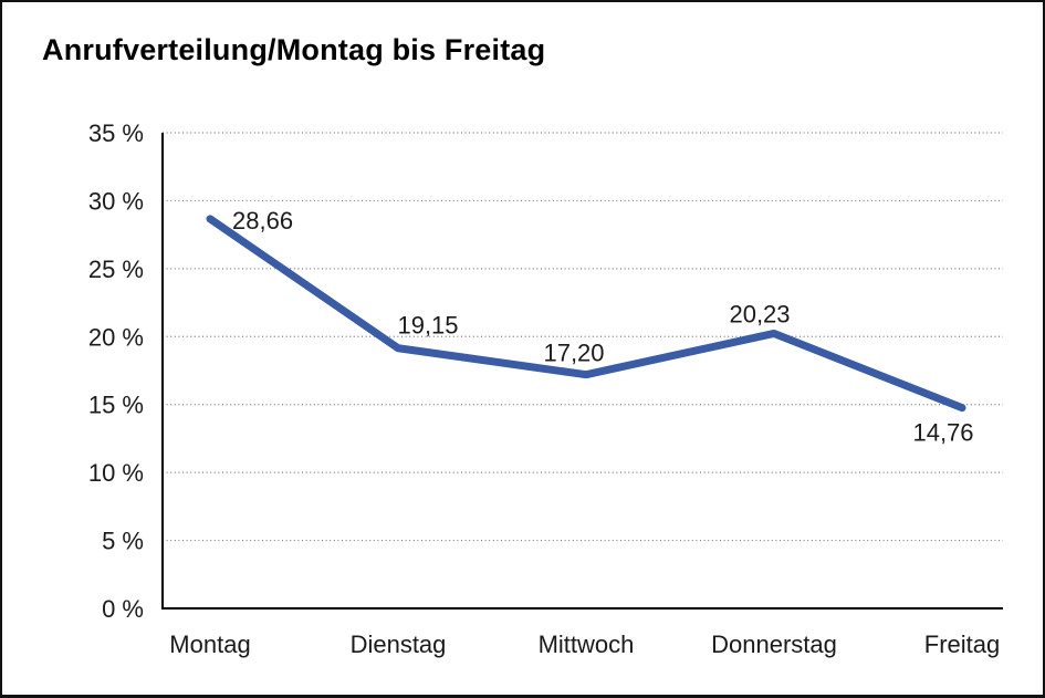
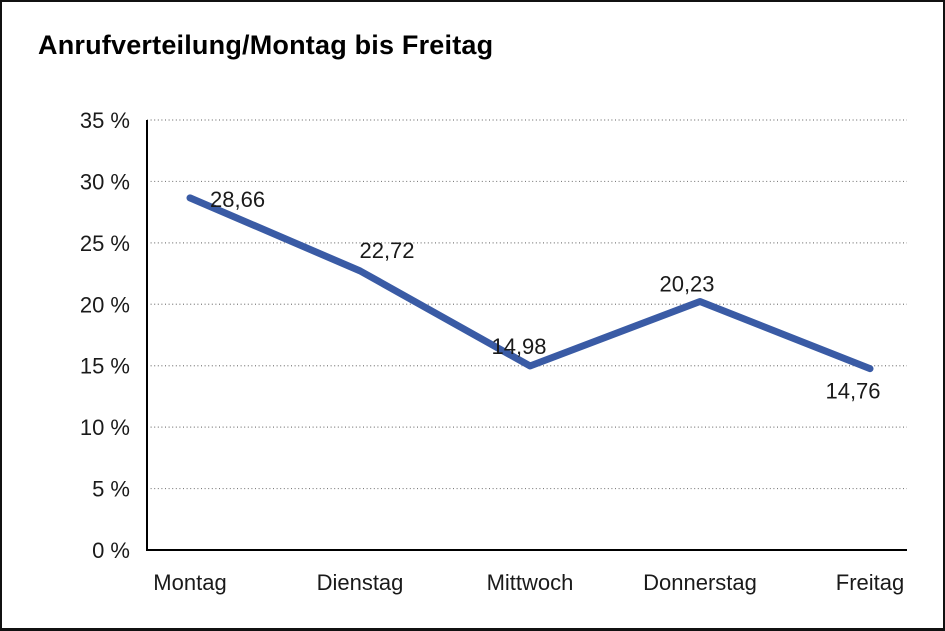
Dienstag: 19,15 -> 22,72
Mittwoch: 17,20 -> 14,98
